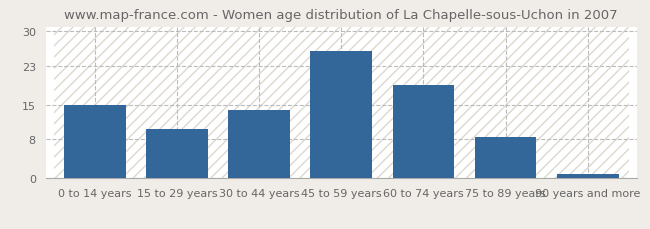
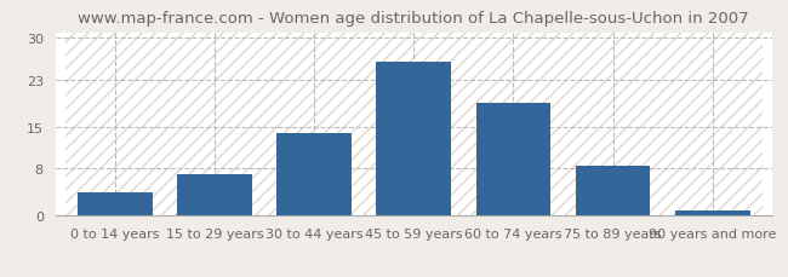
0 to 14 years: 15.0 -> 4.0
15 to 29 years: 10.0 -> 7.0
